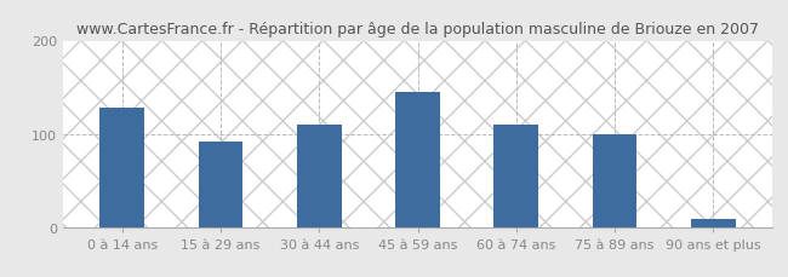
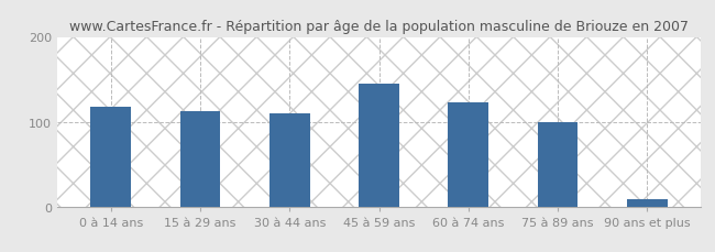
0 à 14 ans: 128 -> 118
15 à 29 ans: 92 -> 112
60 à 74 ans: 110 -> 123
